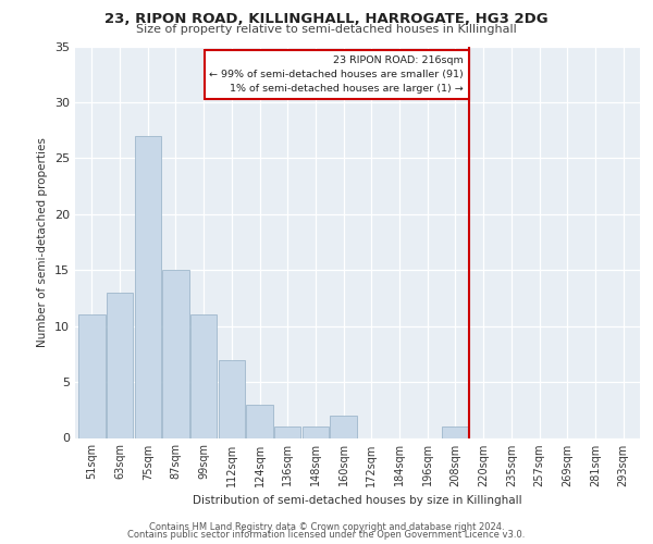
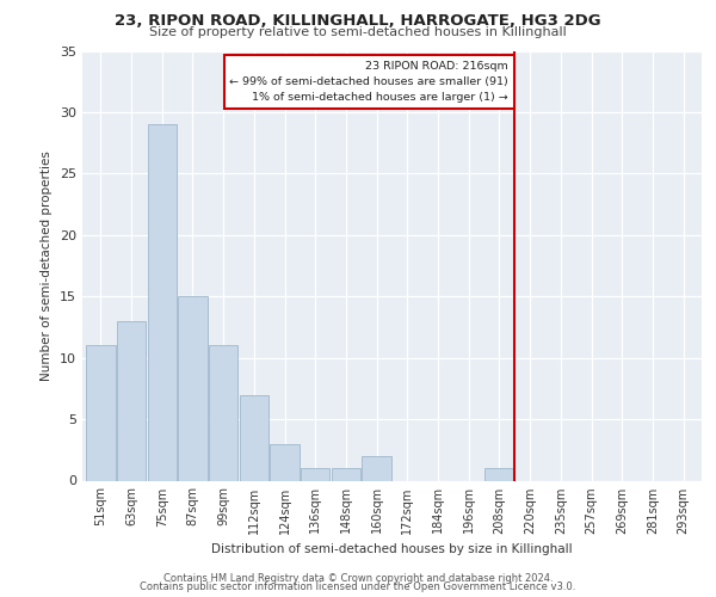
75sqm: 27 -> 29
